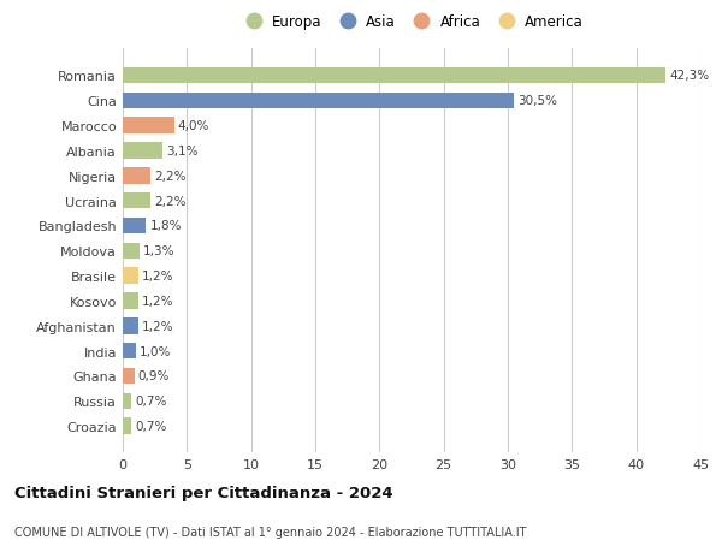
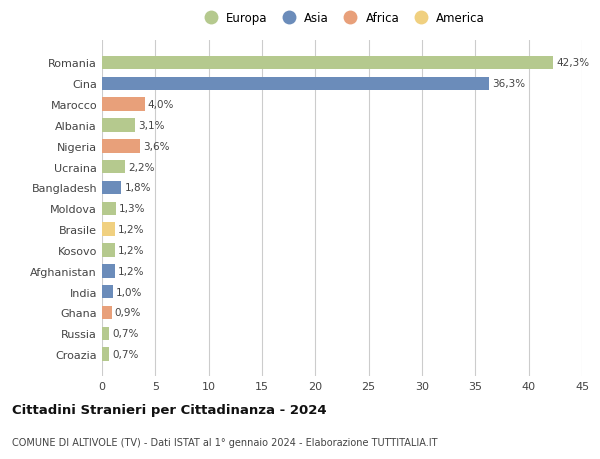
Cina: 30,5% -> 36,3%
Nigeria: 2,2% -> 3,6%
